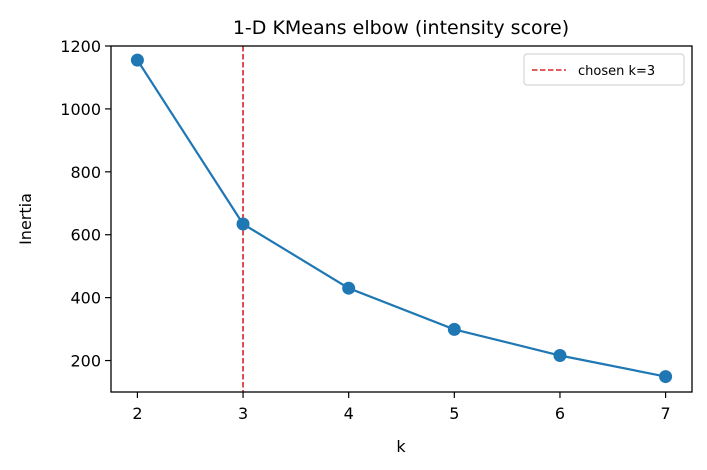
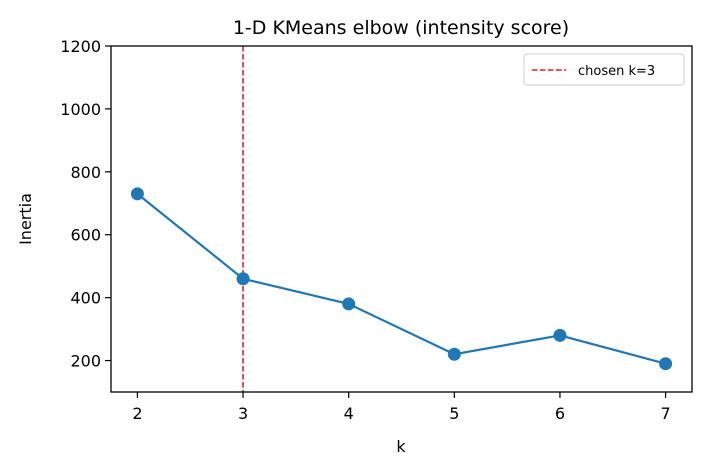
2: 1160 -> 730
3: 630 -> 460
4: 430 -> 380
5: 300 -> 220
6: 220 -> 280
7: 150 -> 190
